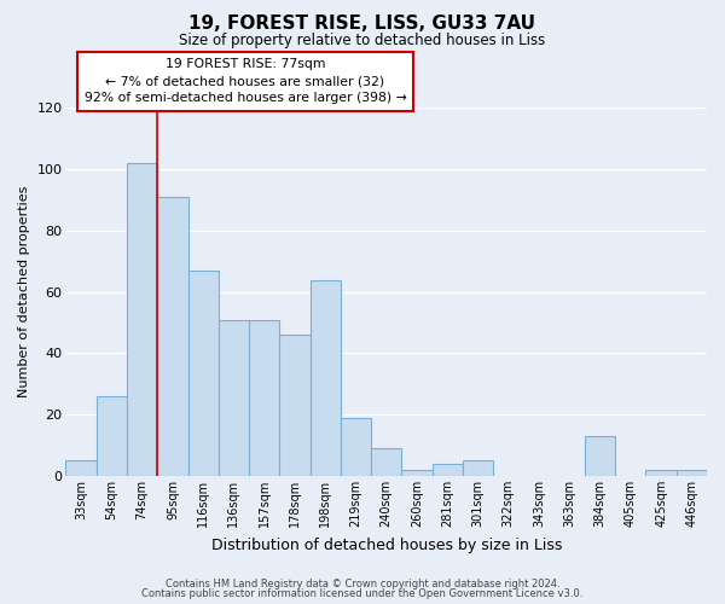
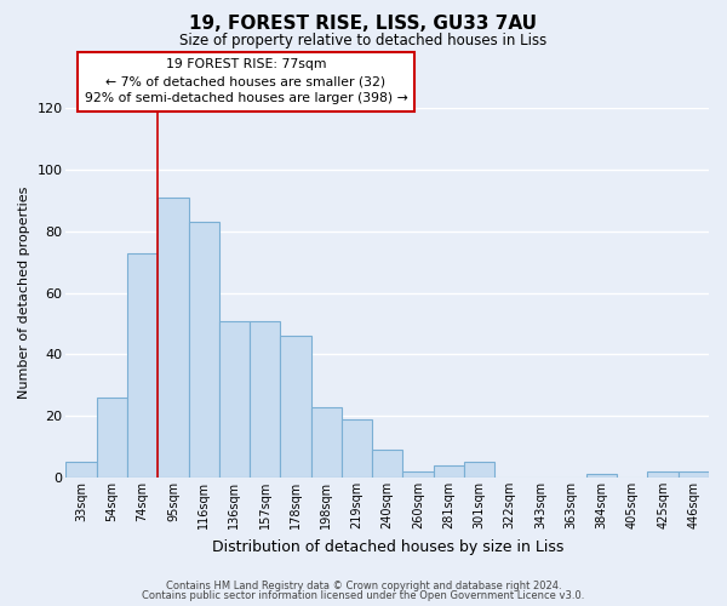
74sqm: 102 -> 73
116sqm: 67 -> 83
198sqm: 64 -> 23
384sqm: 13 -> 1
